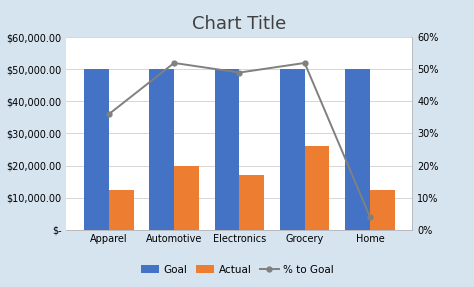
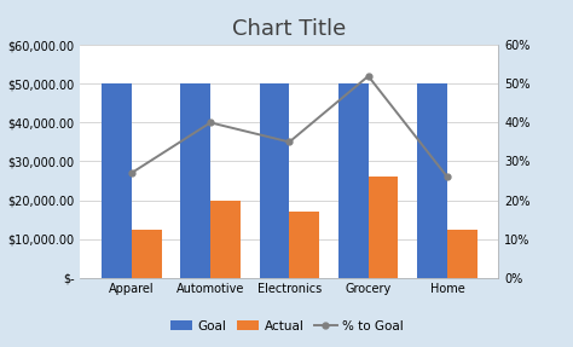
% to Goal/Apparel: 36% -> 27%
% to Goal/Automotive: 52% -> 40%
% to Goal/Electronics: 49% -> 35%
% to Goal/Home: 4% -> 26%
